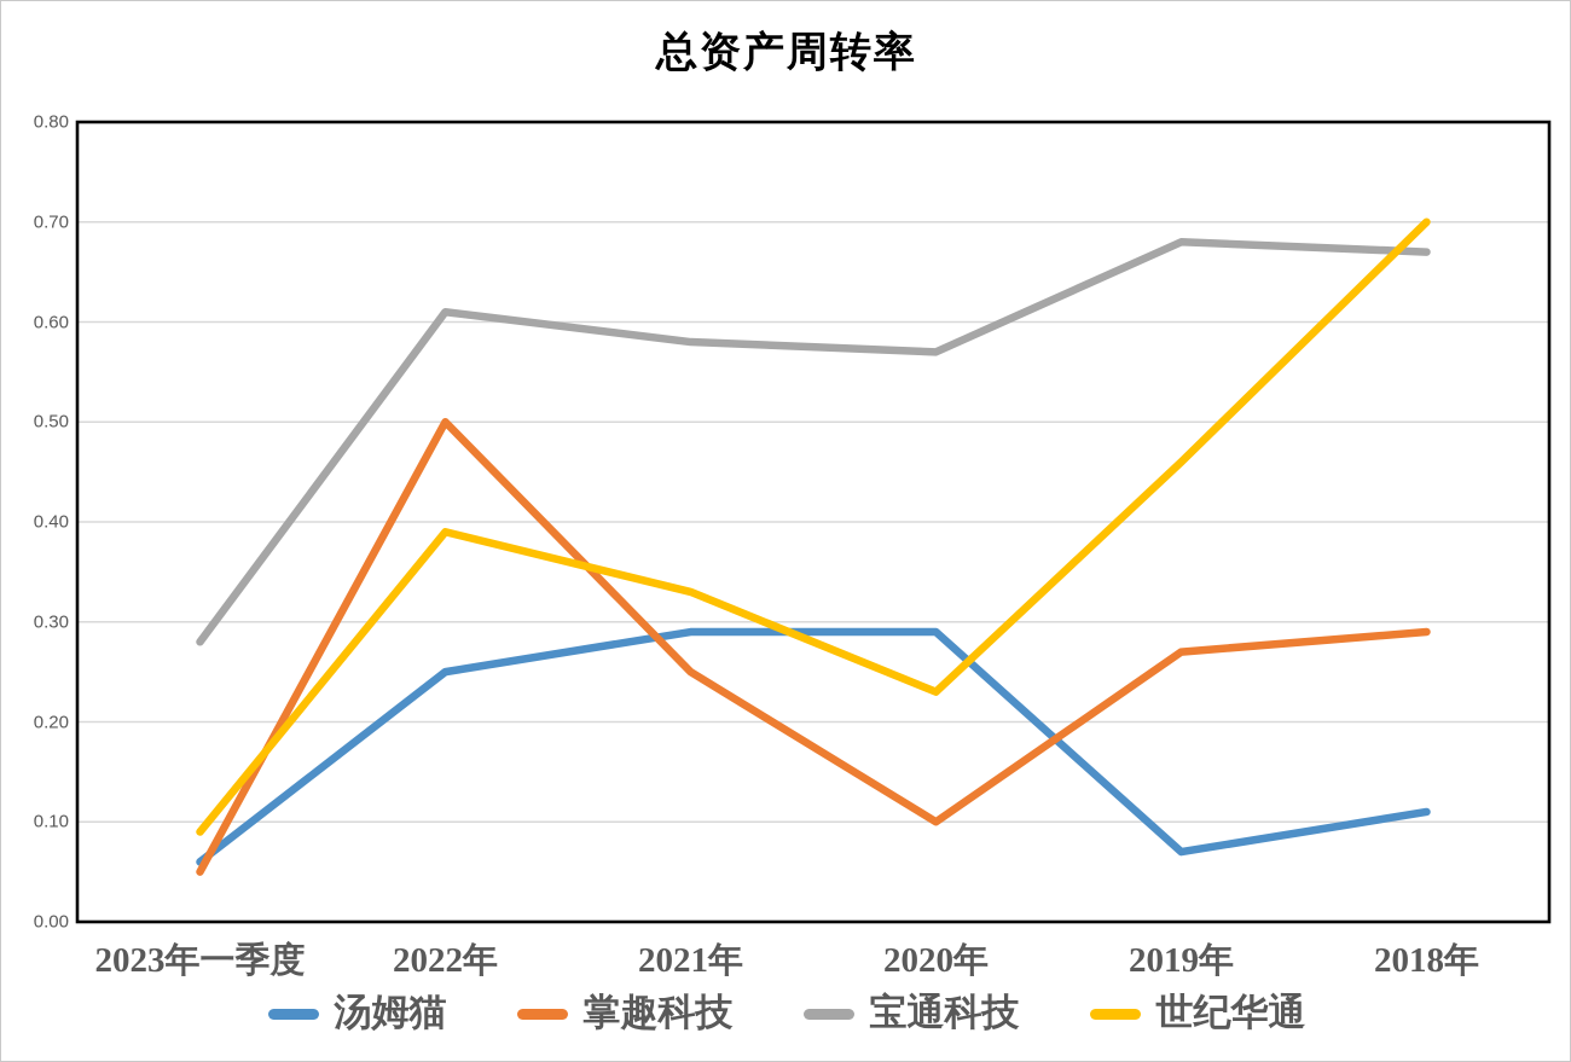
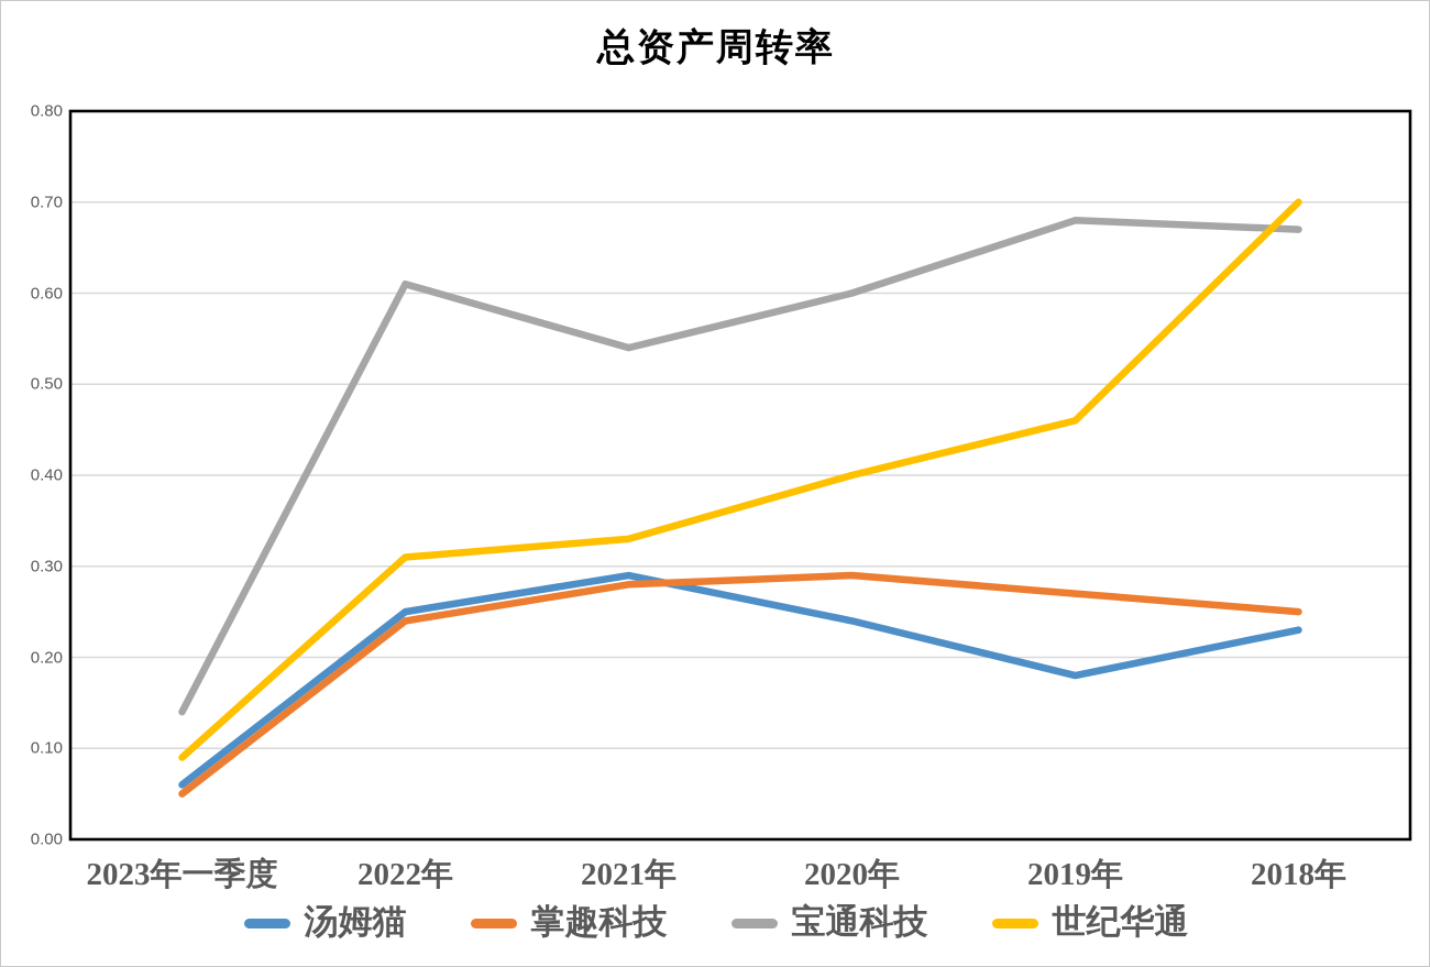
宝通科技/2023年一季度: 0.28 -> 0.14
掌趣科技/2022年: 0.50 -> 0.24
世纪华通/2022年: 0.39 -> 0.31
掌趣科技/2021年: 0.25 -> 0.28
宝通科技/2021年: 0.58 -> 0.54
汤姆猫/2020年: 0.29 -> 0.24
掌趣科技/2020年: 0.10 -> 0.29
宝通科技/2020年: 0.57 -> 0.60
世纪华通/2020年: 0.23 -> 0.40
汤姆猫/2019年: 0.07 -> 0.18
汤姆猫/2018年: 0.11 -> 0.23
掌趣科技/2018年: 0.29 -> 0.25
